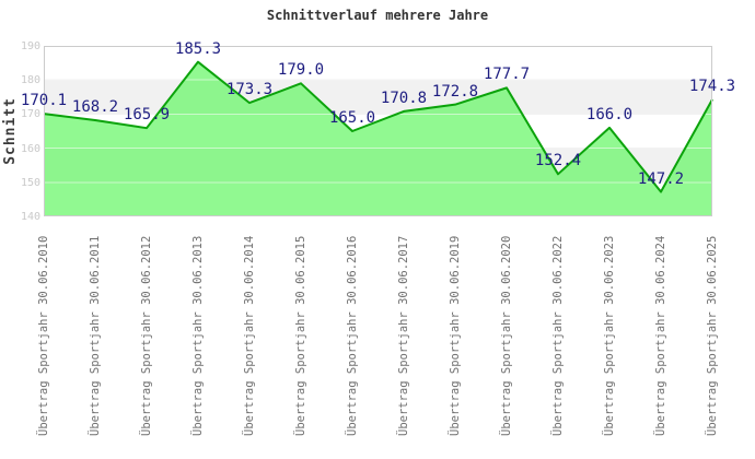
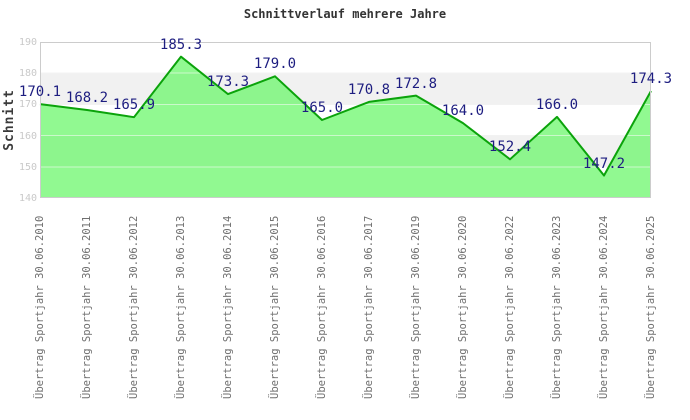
Übertrag Sportjahr 30.06.2020: 177.7 -> 164.0
